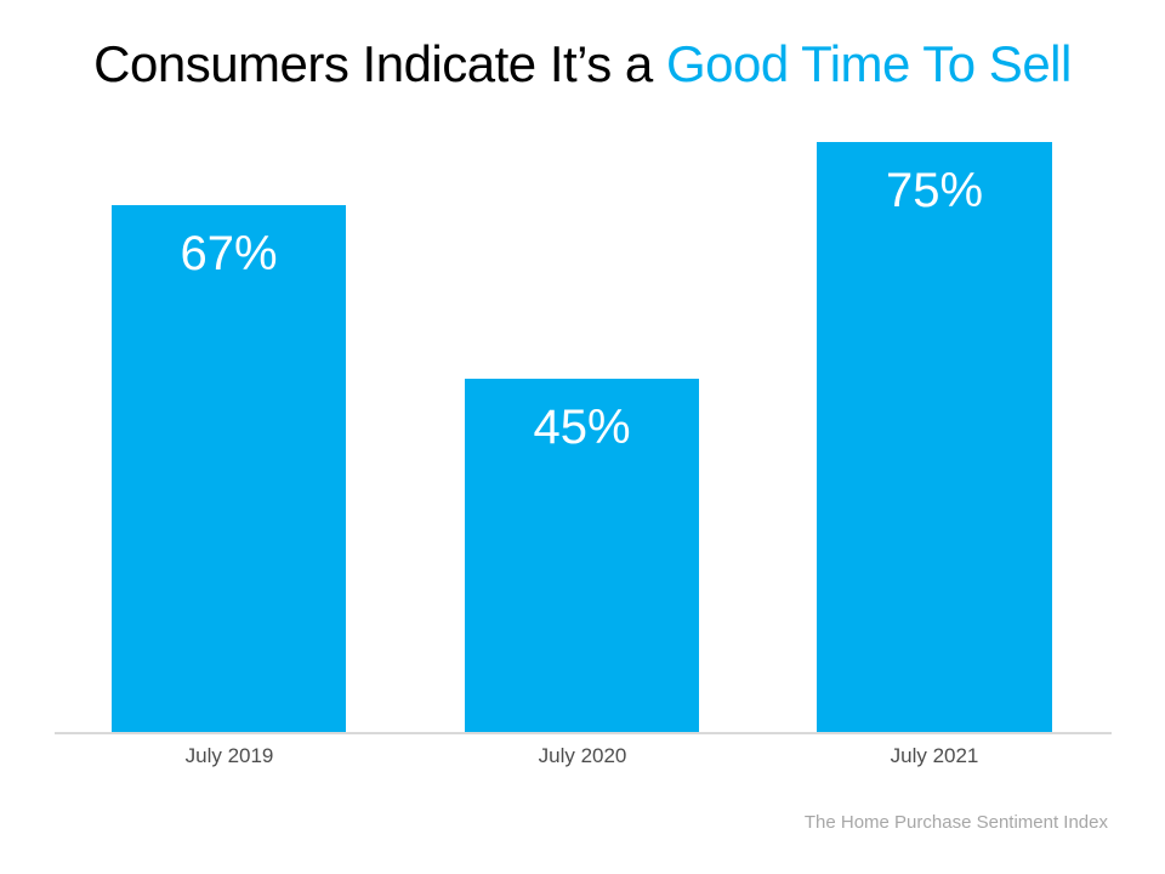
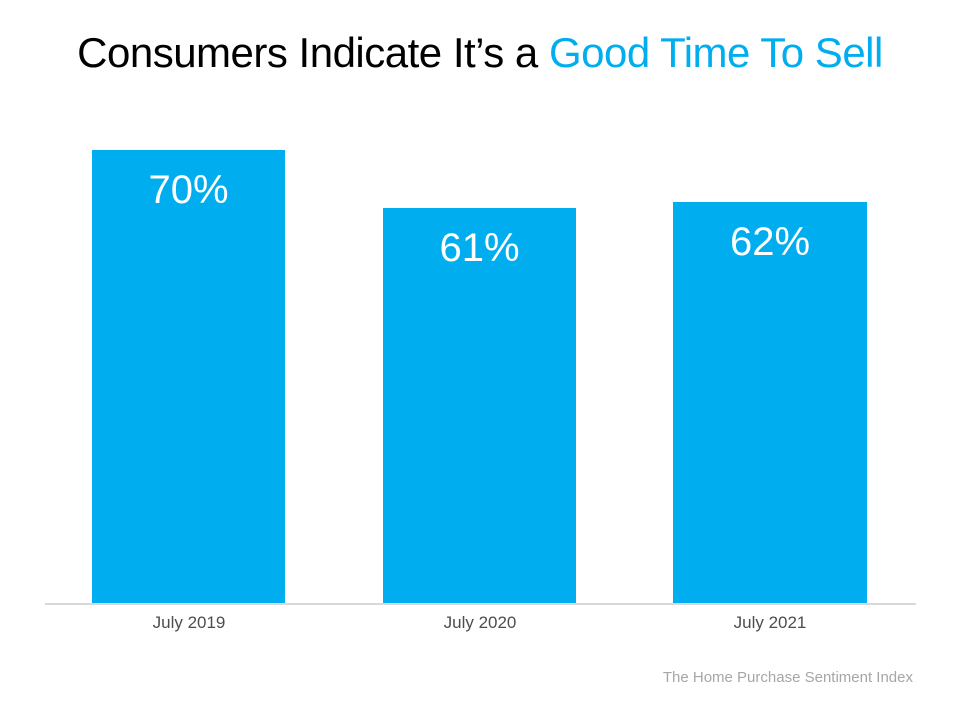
July 2019: 67% -> 70%
July 2020: 45% -> 61%
July 2021: 75% -> 62%
